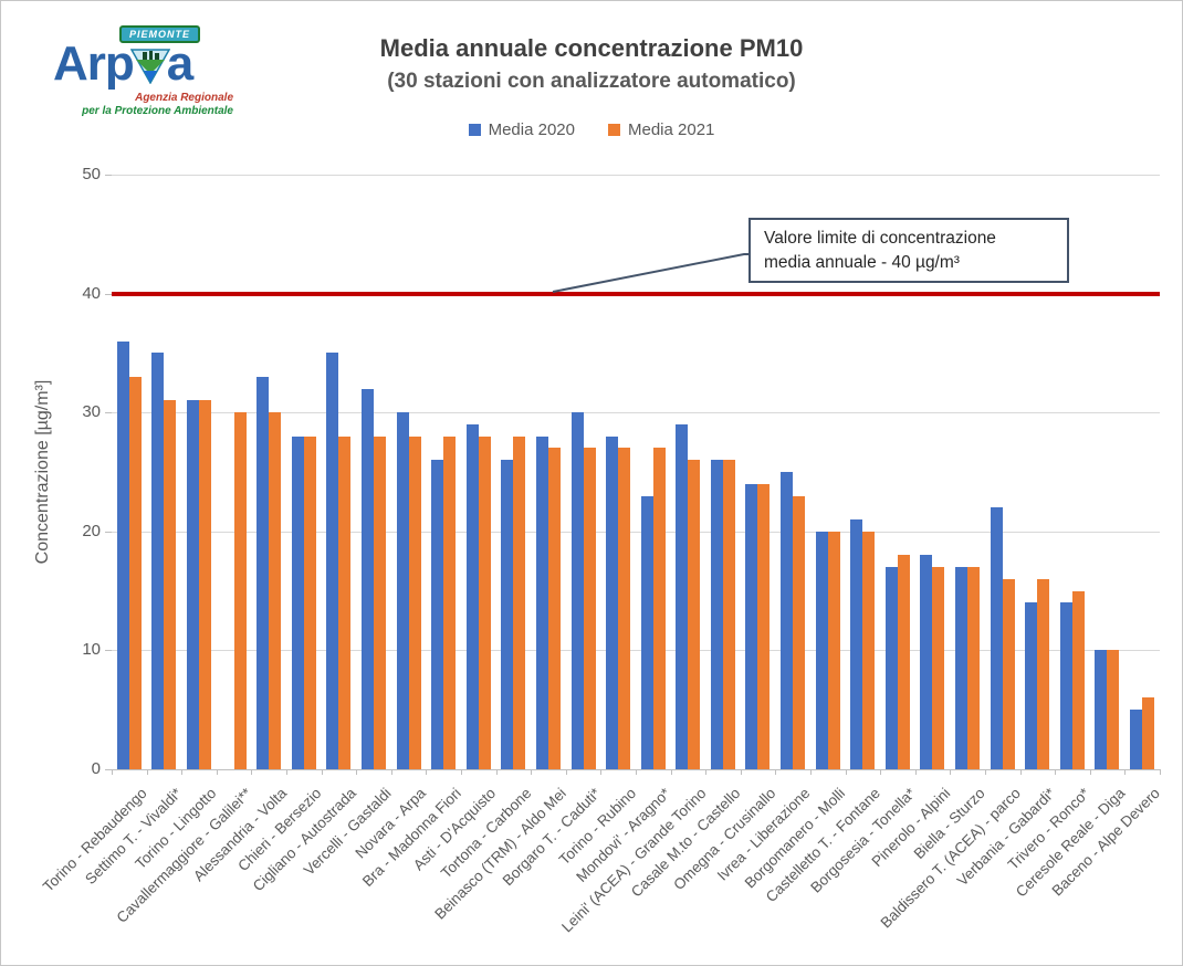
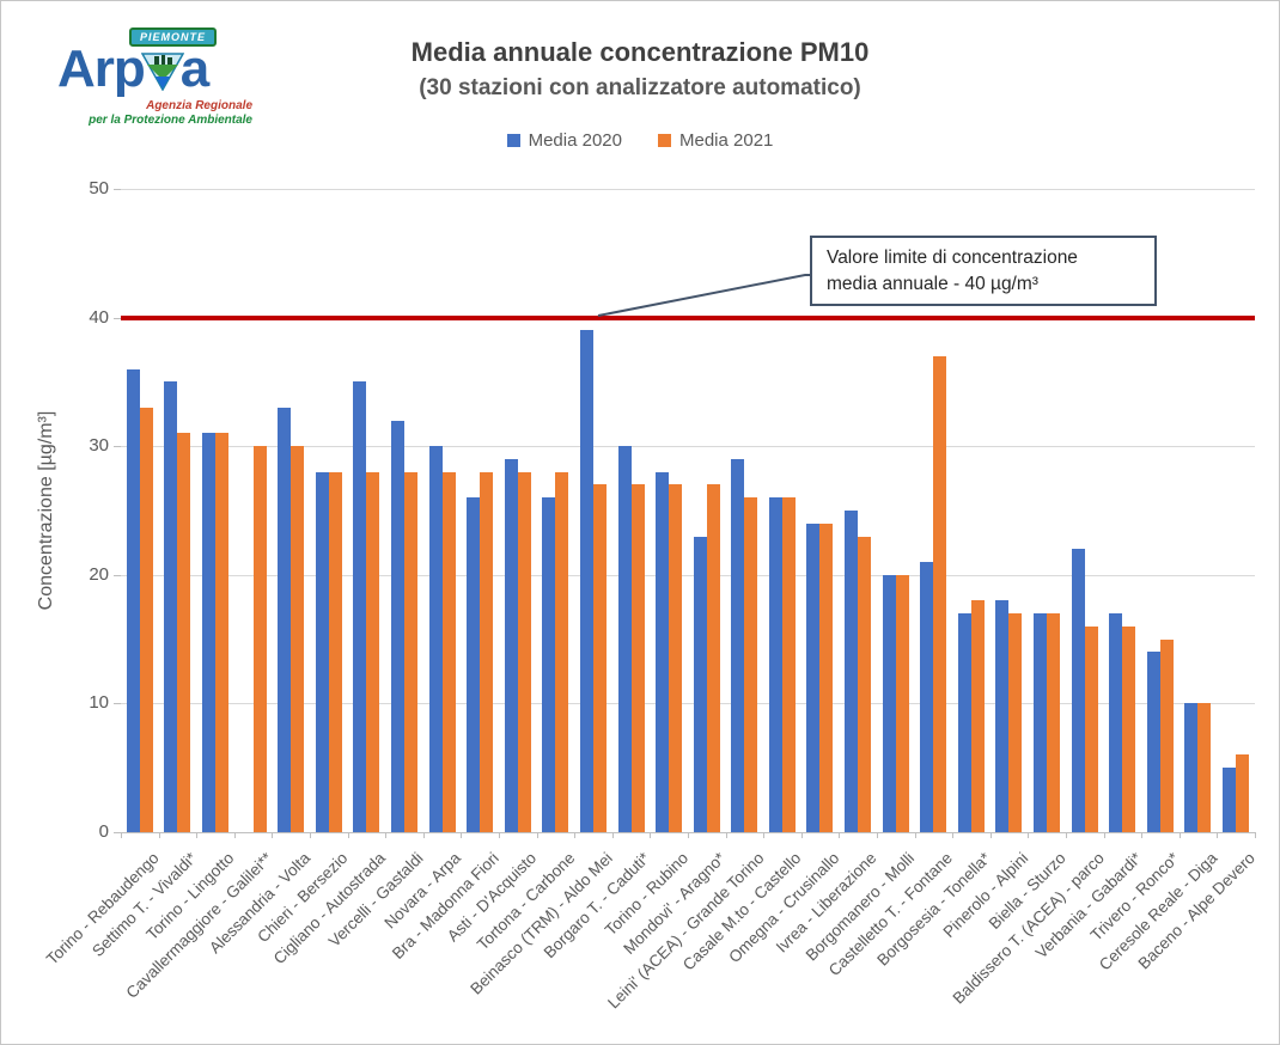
Media 2020/Beinasco (TRM) - Aldo Mei: 28 -> 39
Media 2021/Castelletto T. - Fontane: 20 -> 37
Media 2020/Verbania - Gabardi*: 14 -> 17
